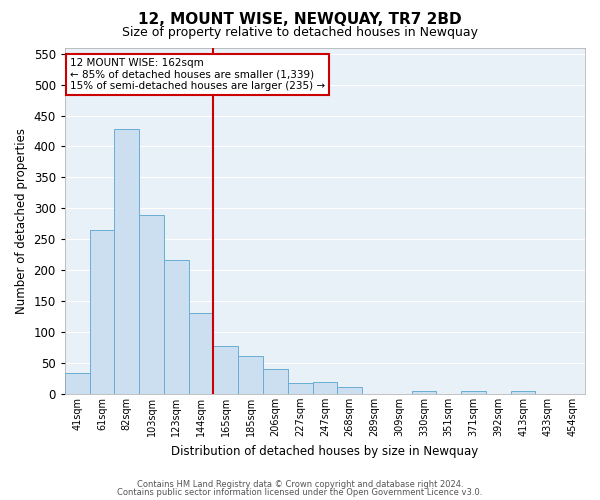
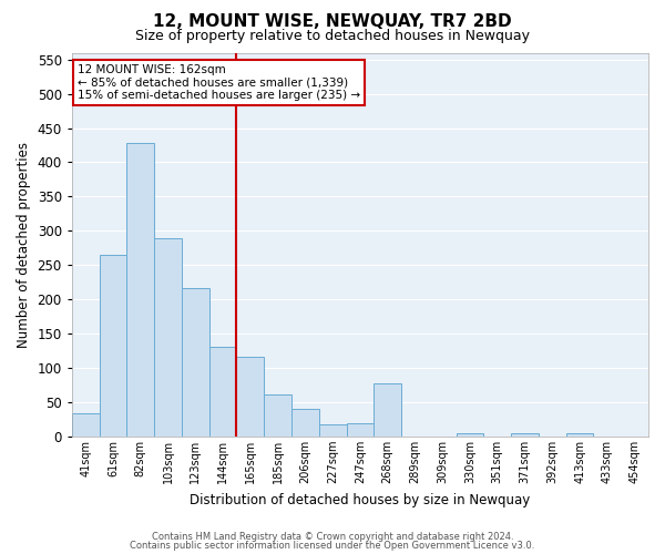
165sqm: 77 -> 116
268sqm: 11 -> 78
